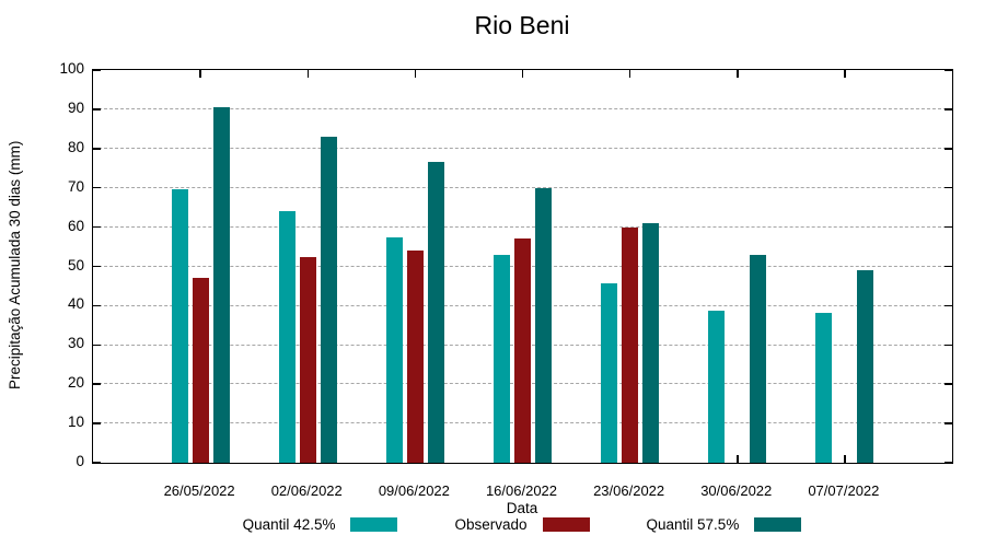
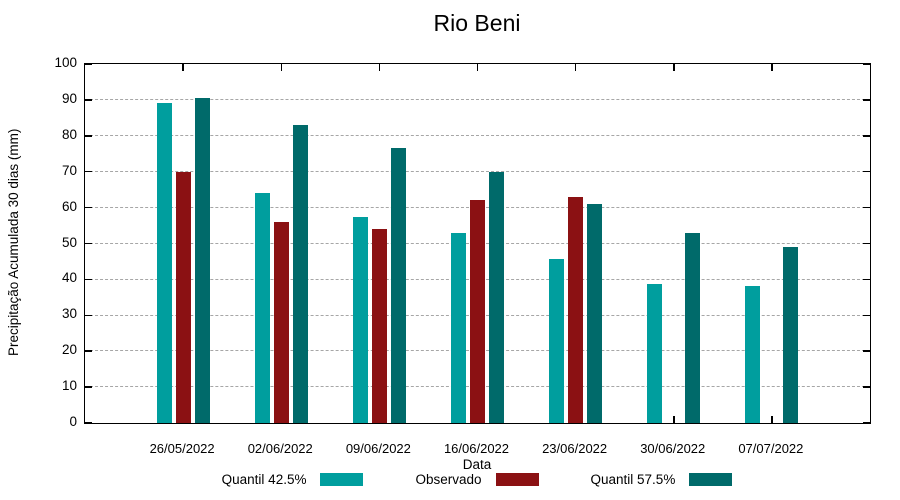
Quantil 42.5%/26/05/2022: 70 -> 89
Observado/26/05/2022: 47 -> 70
Observado/02/06/2022: 52 -> 56
Observado/16/06/2022: 57 -> 62
Observado/23/06/2022: 60 -> 63
